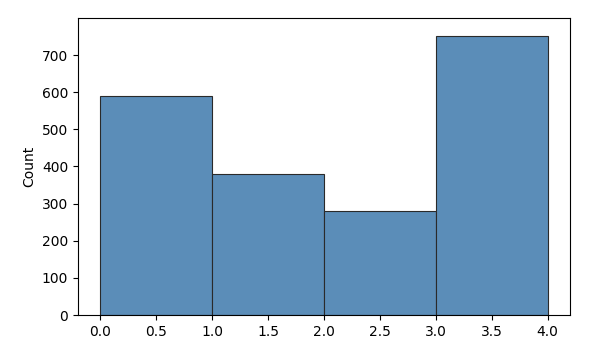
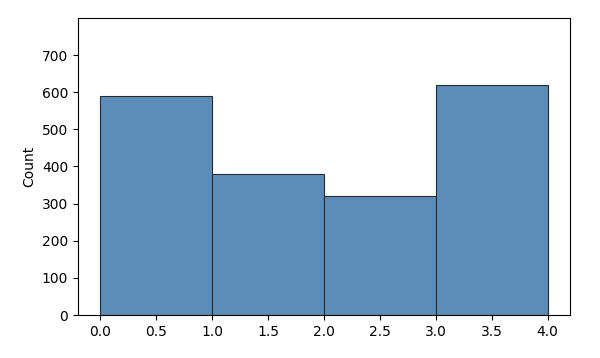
2.5: 280 -> 320
3.5: 750 -> 620
